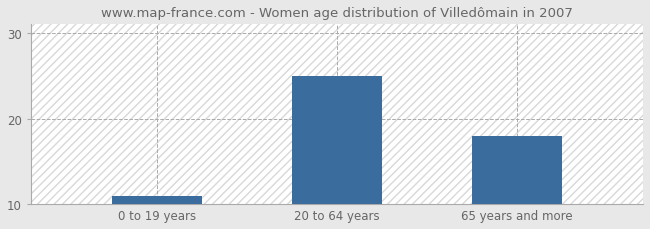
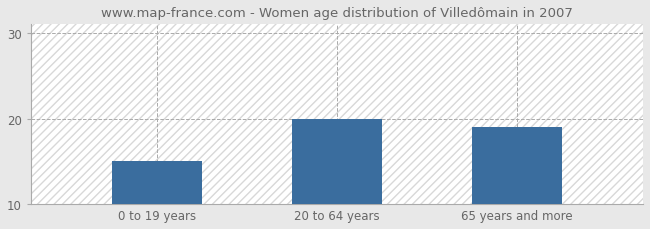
0 to 19 years: 11 -> 15
20 to 64 years: 25 -> 20
65 years and more: 18 -> 19
